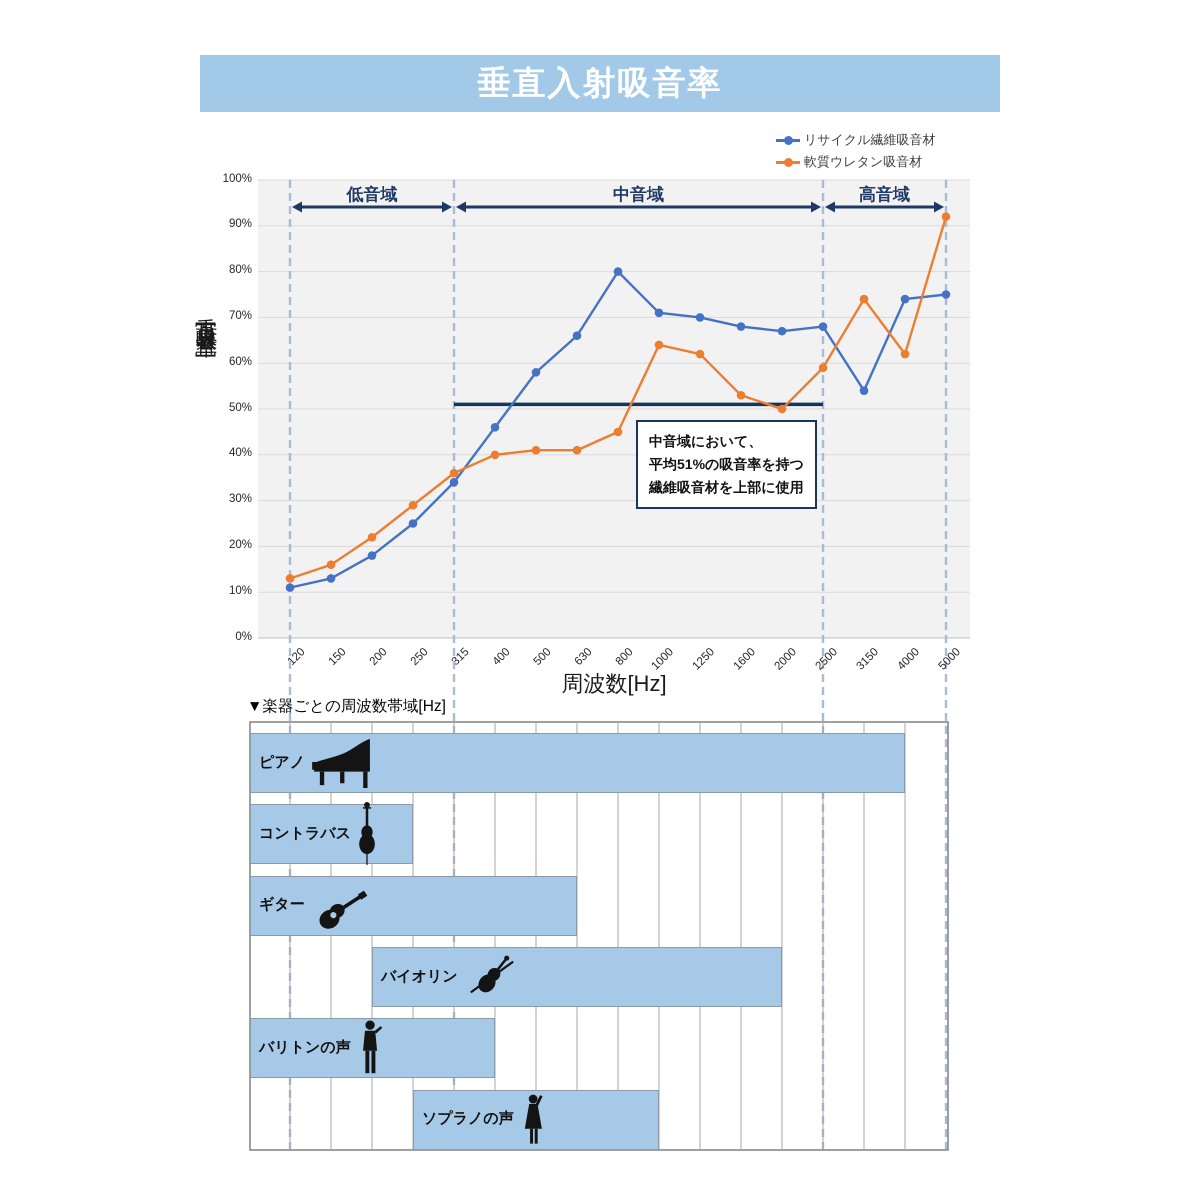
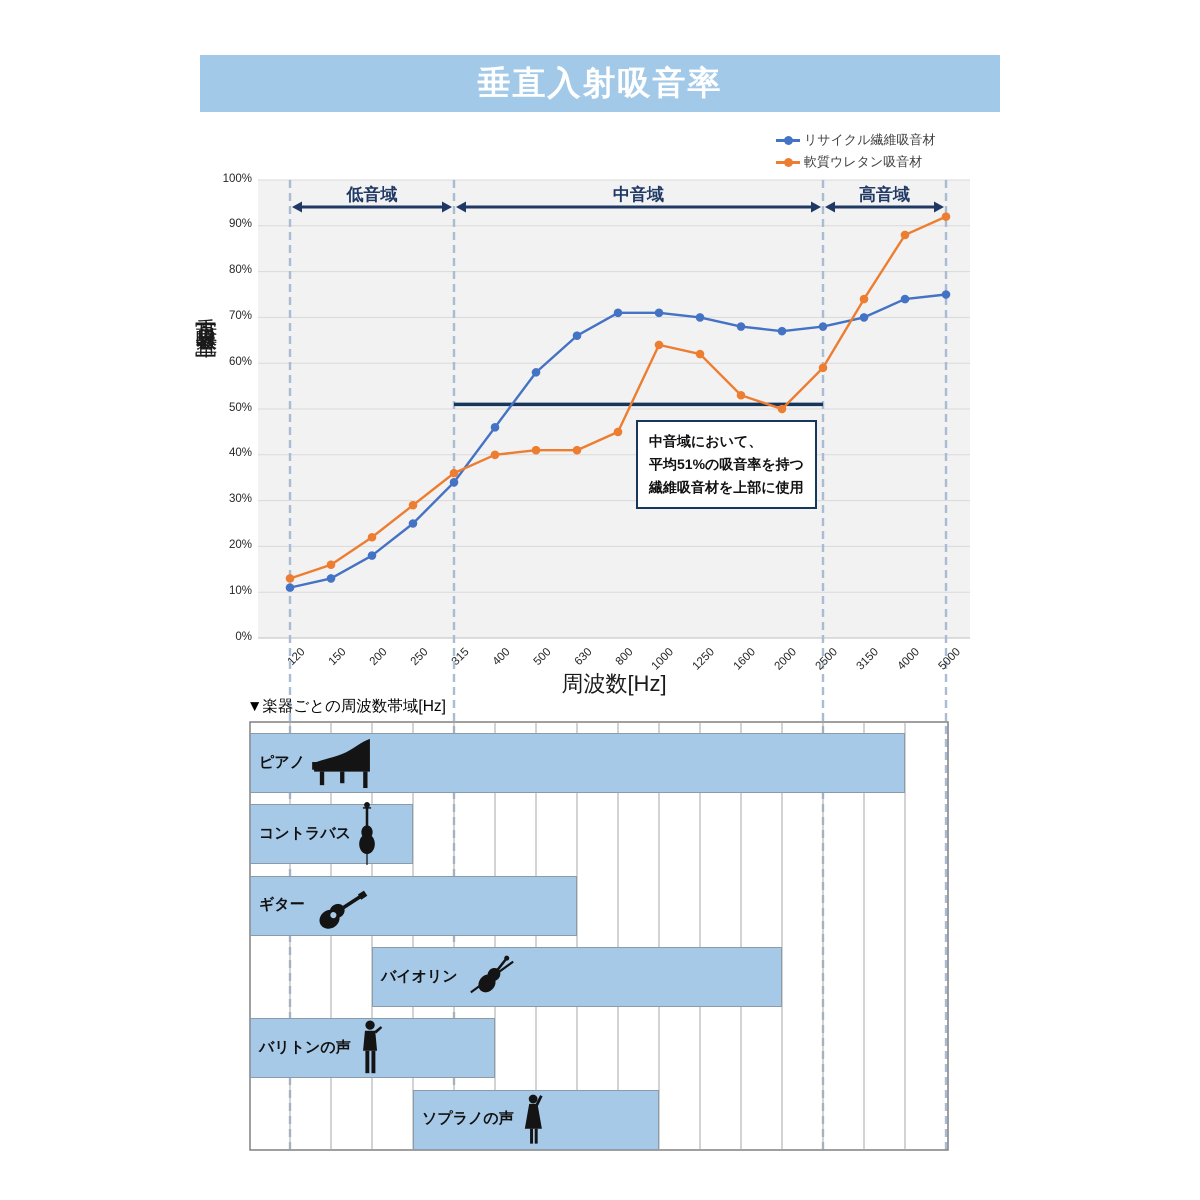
リサイクル繊維吸音材/800: 80% -> 71%
リサイクル繊維吸音材/3150: 54% -> 70%
軟質ウレタン吸音材/4000: 62% -> 88%
